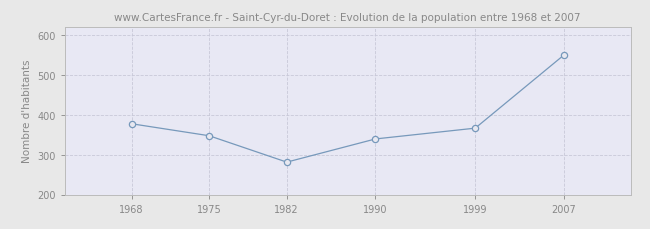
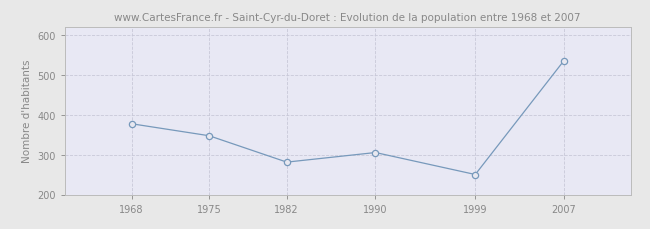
1990: 339 -> 305
1999: 366 -> 250
2007: 549 -> 535
